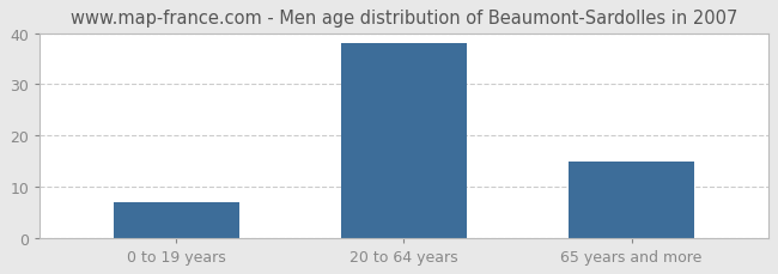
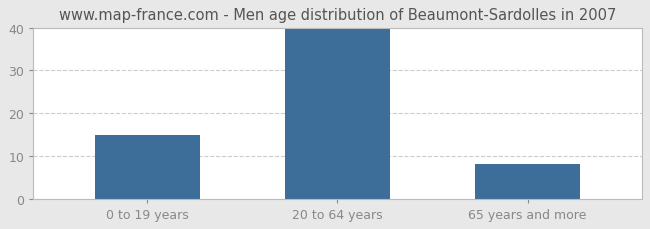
0 to 19 years: 7 -> 15
20 to 64 years: 38 -> 40
65 years and more: 15 -> 8
